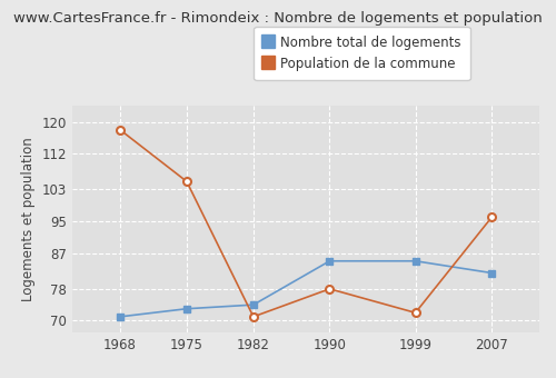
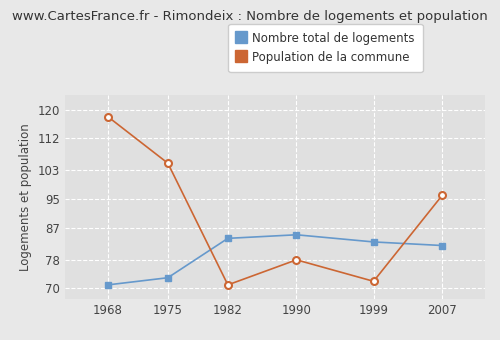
Nombre total de logements/1982: 74 -> 84
Nombre total de logements/1999: 85 -> 83
